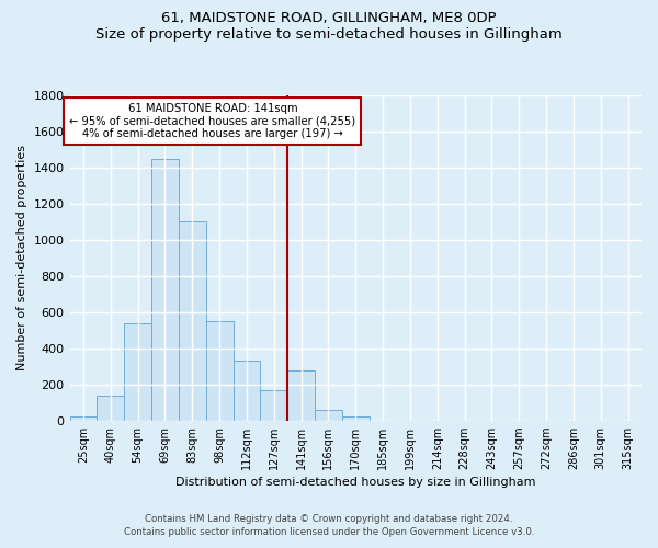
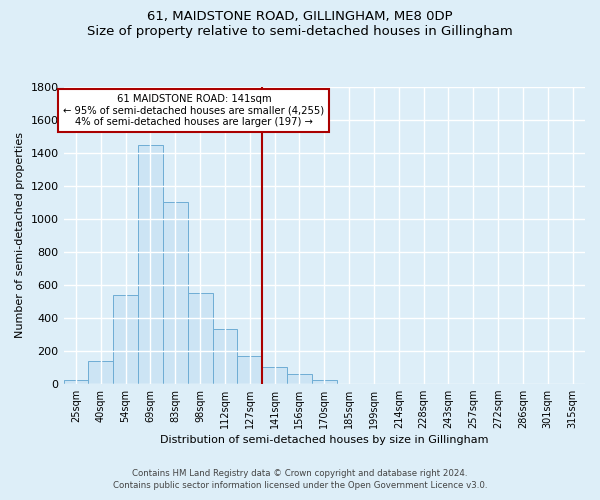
141sqm: 280 -> 100
